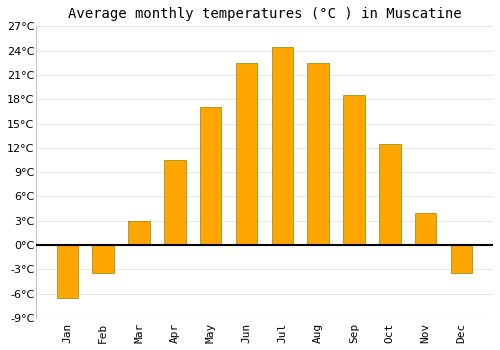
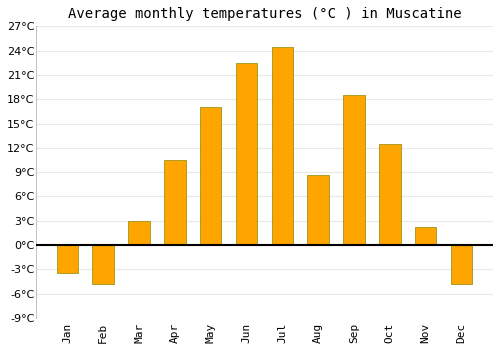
Jan: -6.5°C -> -3.4°C
Feb: -3.5°C -> -4.8°C
Aug: 22.5°C -> 8.6°C
Nov: 4.0°C -> 2.2°C
Dec: -3.5°C -> -4.8°C
